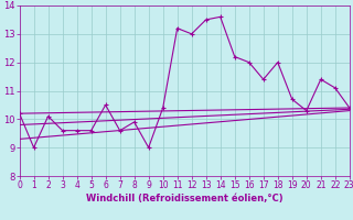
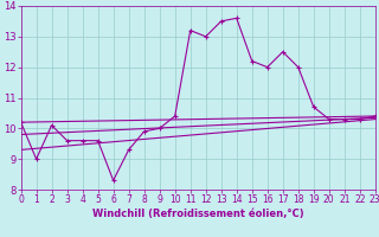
6: 10.5 -> 8.3
7: 9.6 -> 9.3
9: 9.0 -> 10.0
17: 11.4 -> 12.5
21: 11.4 -> 10.3
22: 11.1 -> 10.3
